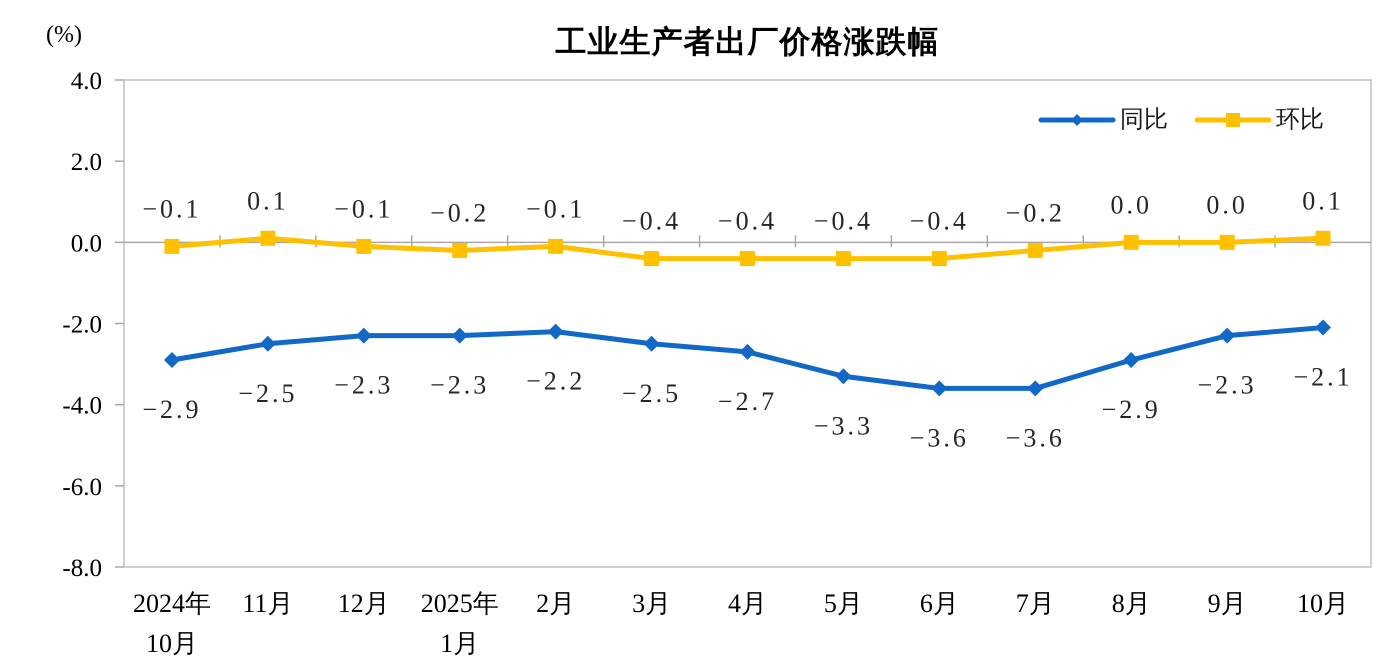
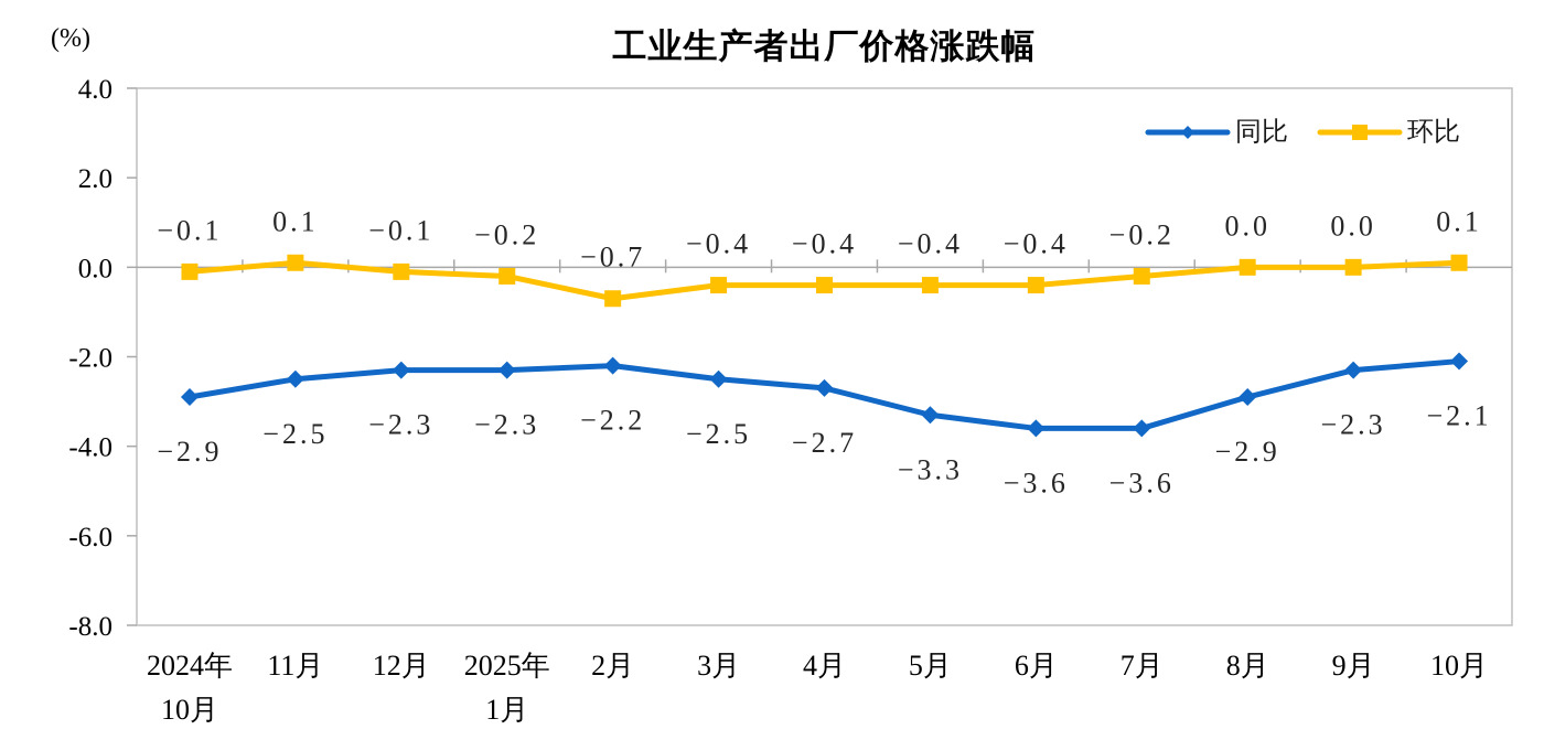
环比/2月: −0.1 -> −0.7
